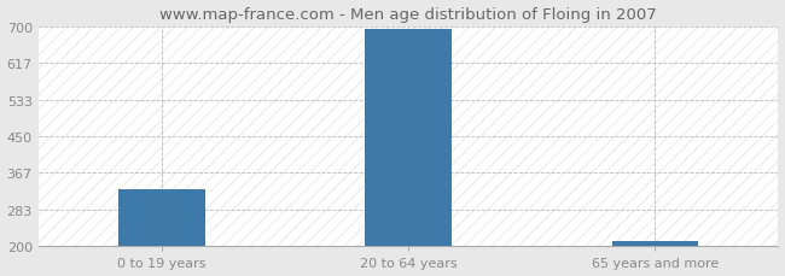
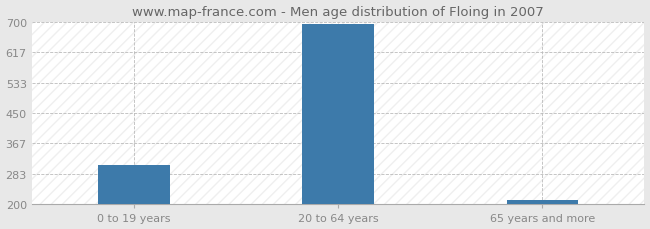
0 to 19 years: 330 -> 308
